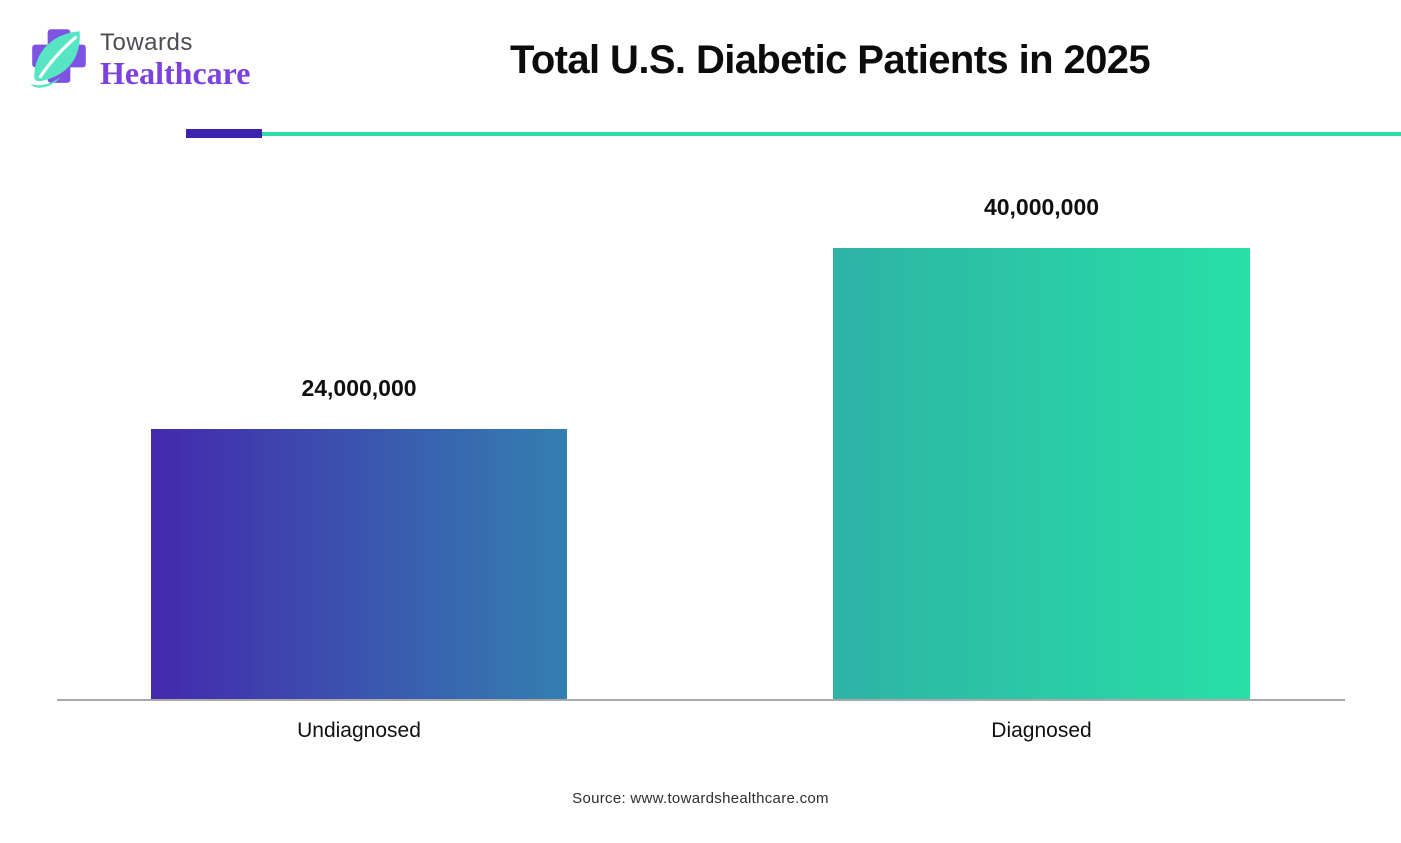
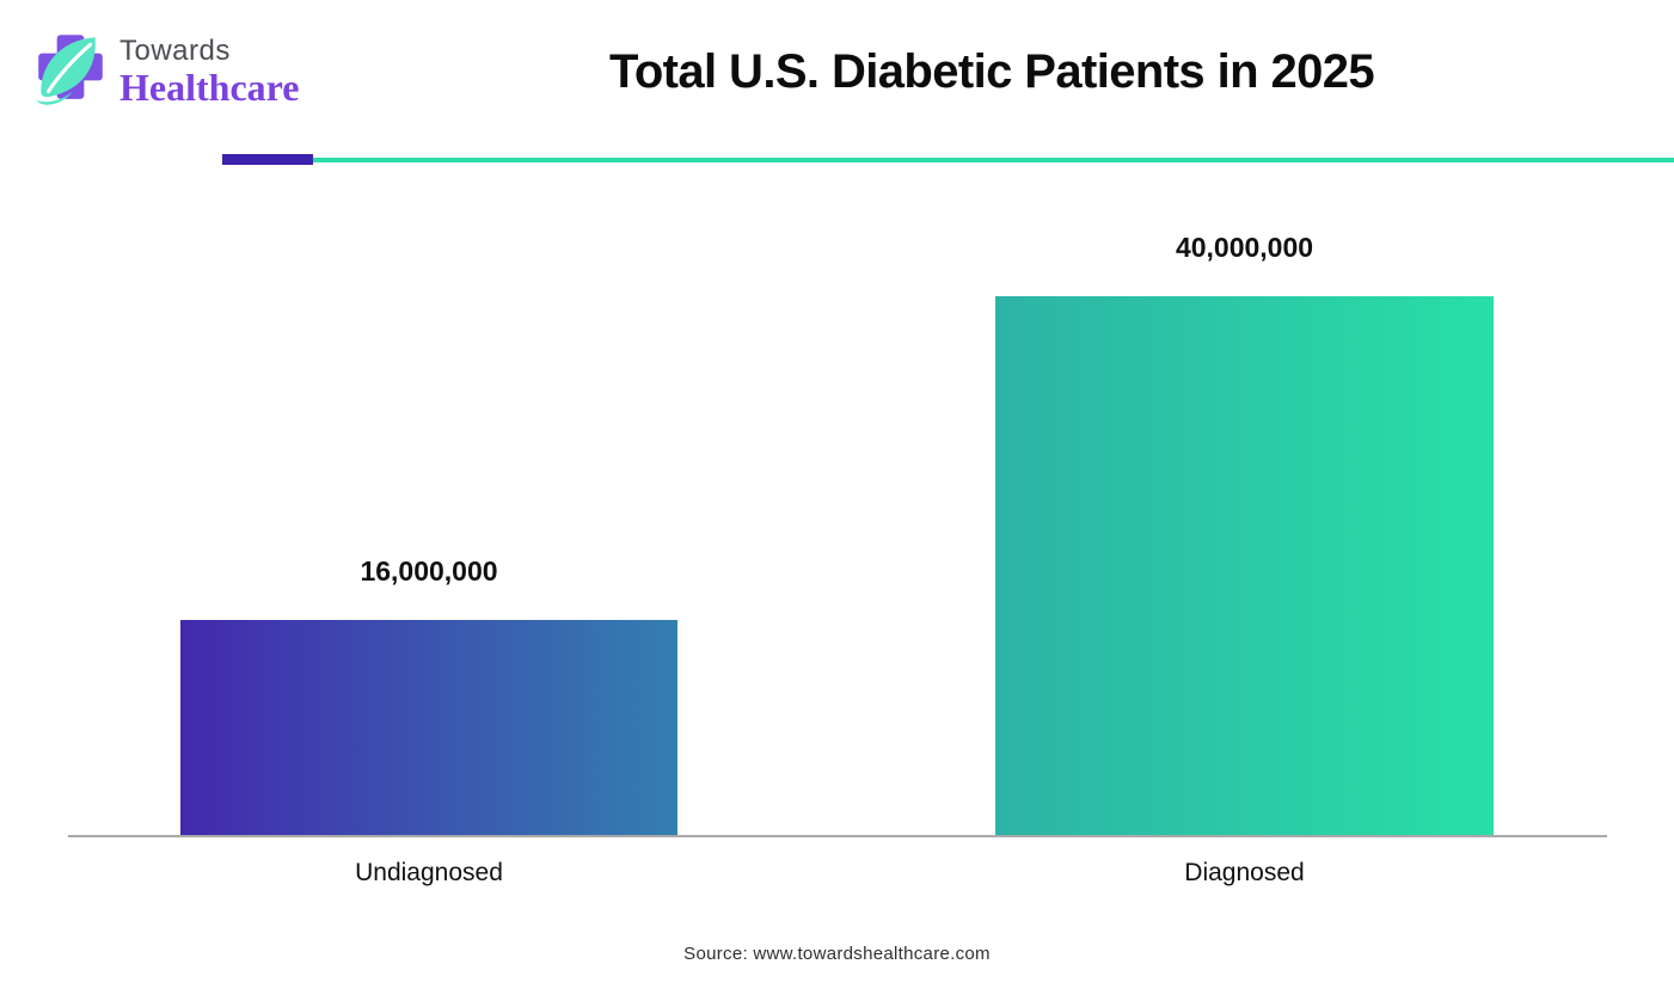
Undiagnosed: 24,000,000 -> 16,000,000
